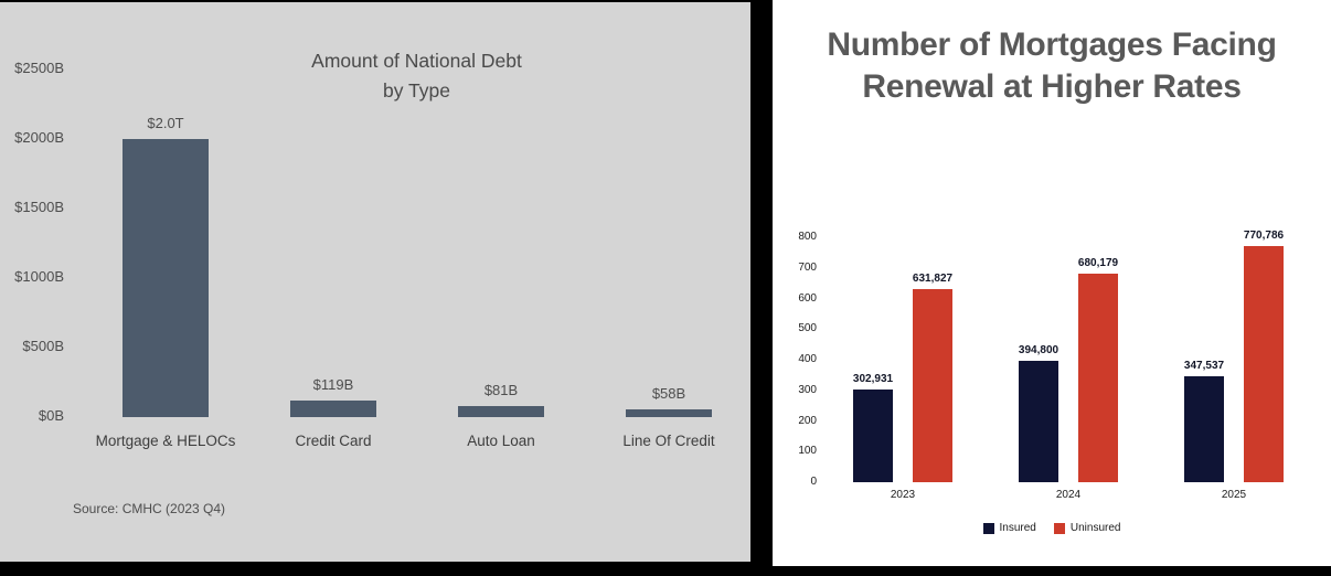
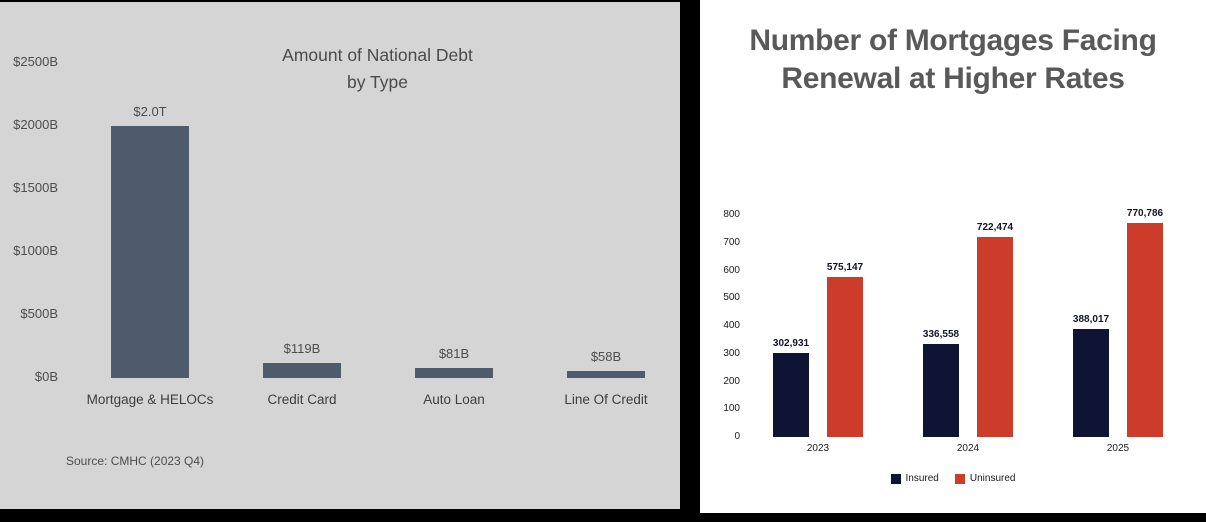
Number of Mortgages Facing Renewal at Higher Rates/Uninsured/2023: 631,827 -> 575,147
Number of Mortgages Facing Renewal at Higher Rates/Insured/2024: 394,800 -> 336,558
Number of Mortgages Facing Renewal at Higher Rates/Uninsured/2024: 680,179 -> 722,474
Number of Mortgages Facing Renewal at Higher Rates/Insured/2025: 347,537 -> 388,017
